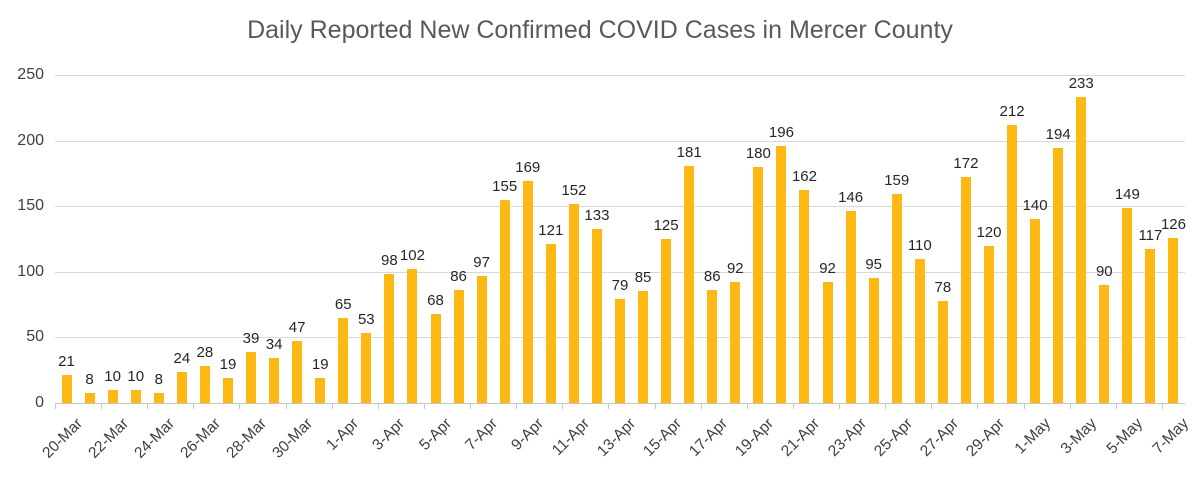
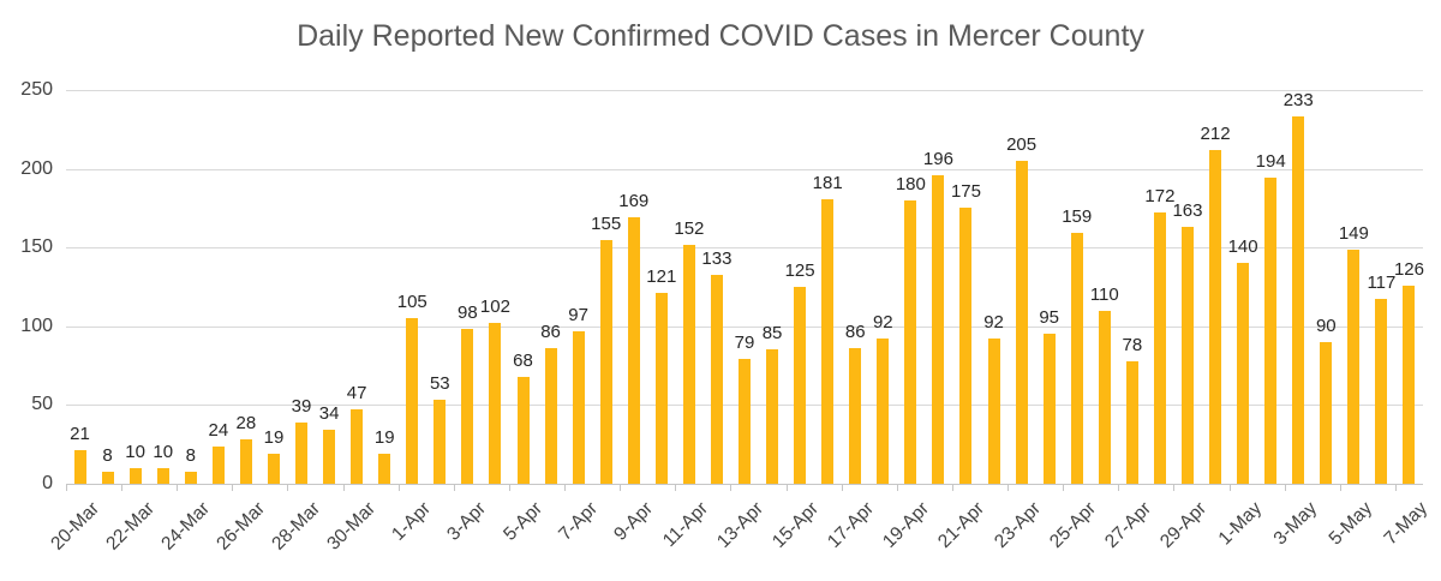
1-Apr: 65 -> 105
21-Apr: 162 -> 175
23-Apr: 146 -> 205
29-Apr: 120 -> 163
